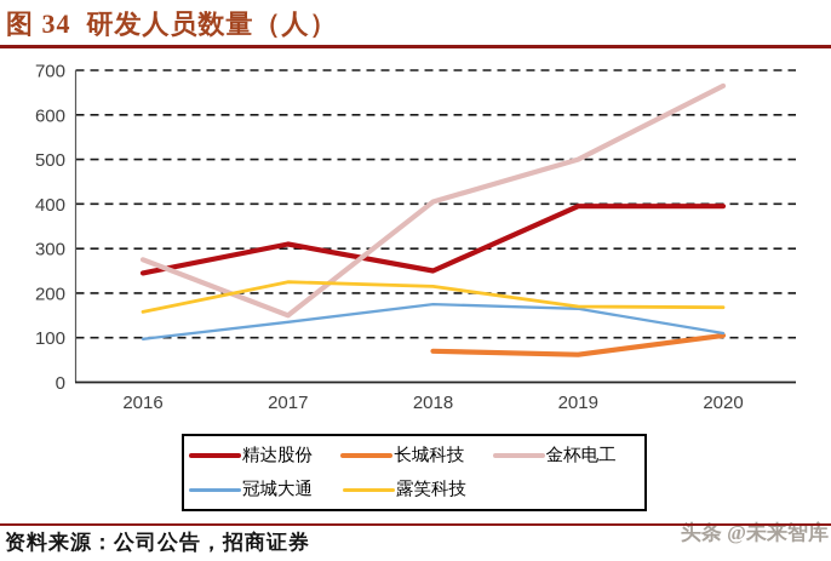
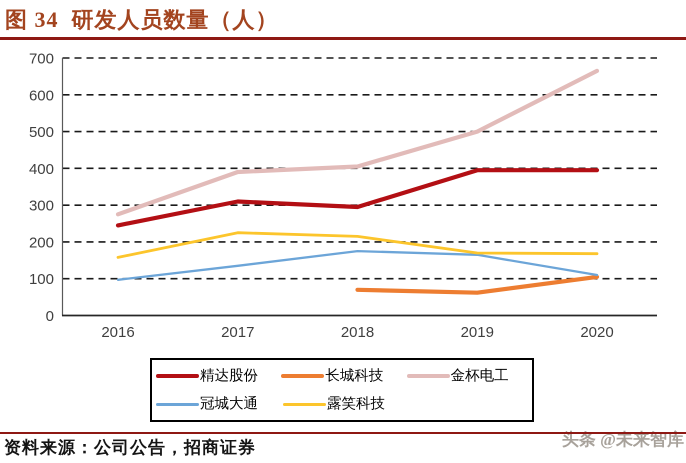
金杯电工/2017: 150 -> 390
精达股份/2018: 250 -> 300
